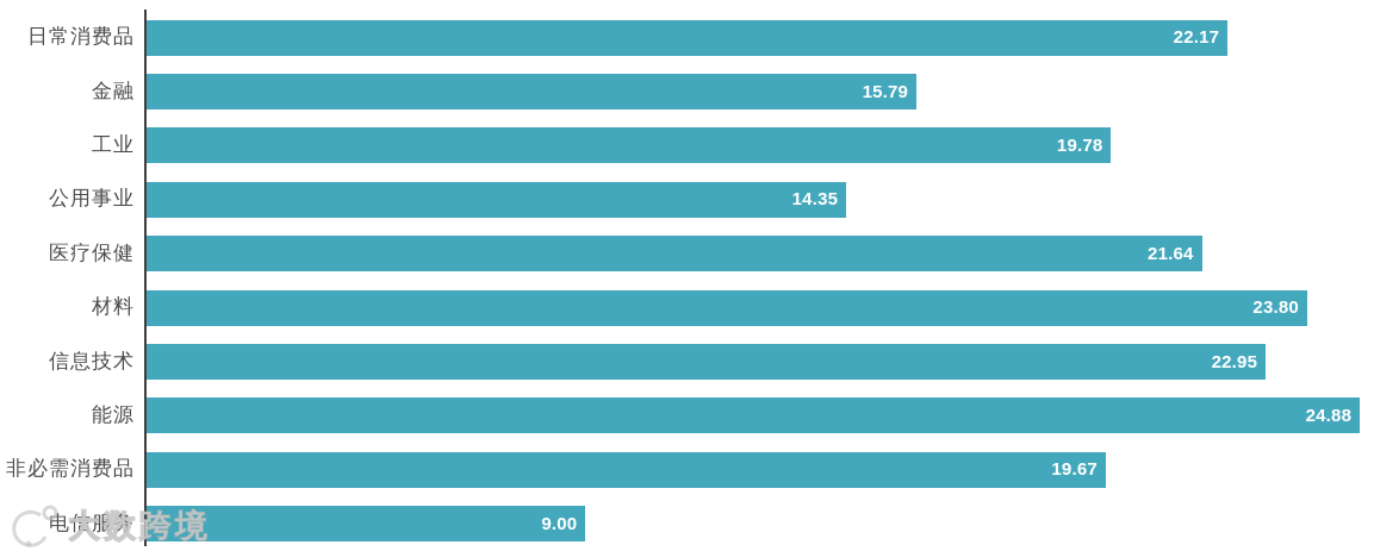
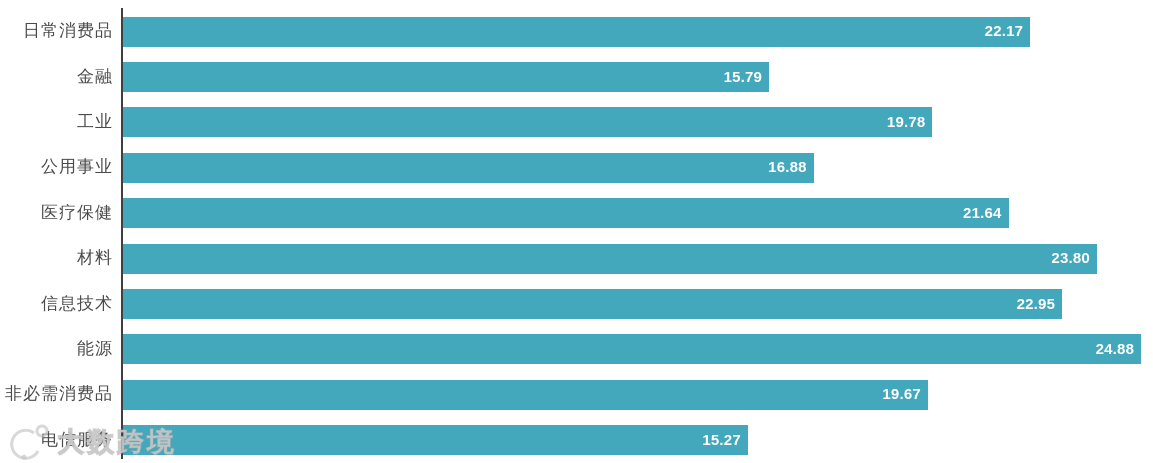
公用事业: 14.35 -> 16.88
电信服务: 9.00 -> 15.27
